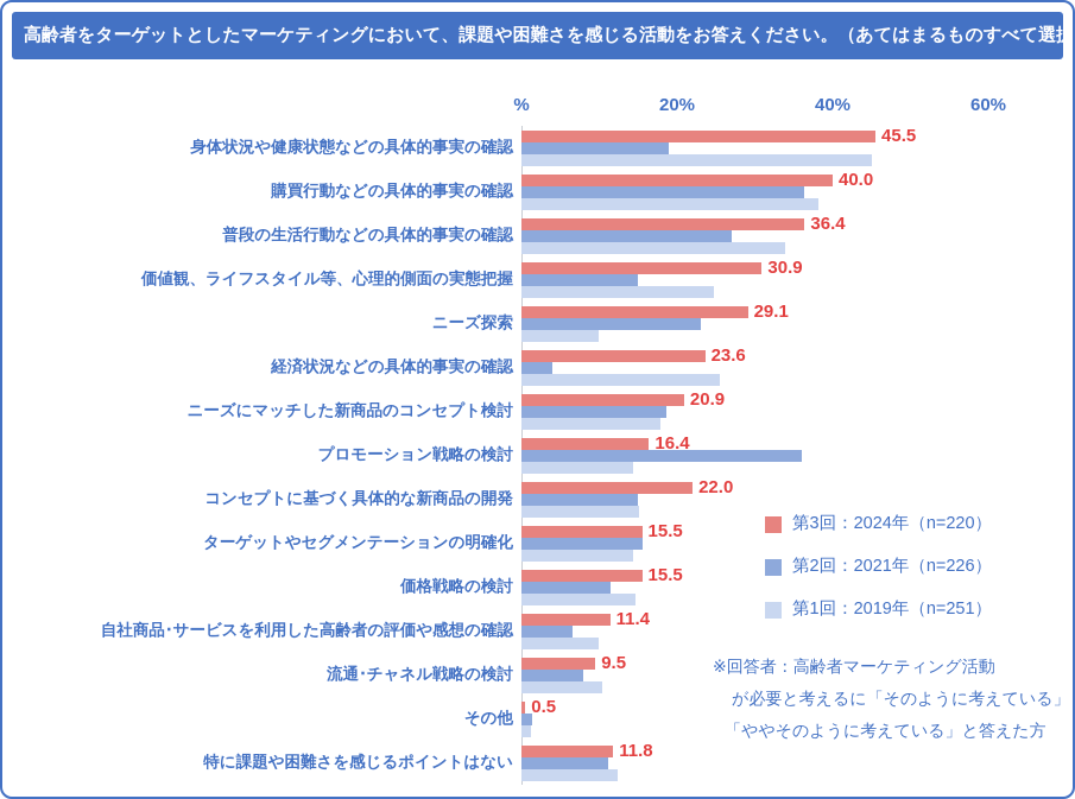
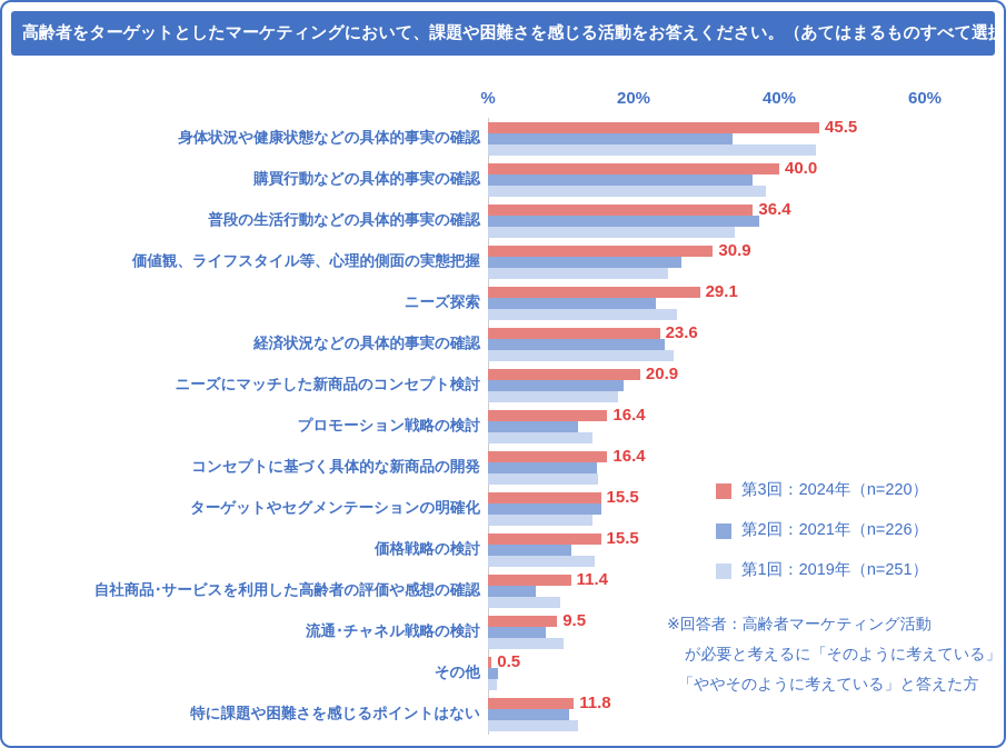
第2回：2021年（n=226）/身体状況や健康状態などの具体的事実の確認: 19% -> 34%
第2回：2021年（n=226）/普段の生活行動などの具体的事実の確認: 27% -> 37%
第2回：2021年（n=226）/価値観、ライフスタイル等、心理的側面の実態把握: 15% -> 26%
第1回：2019年（n=251）/ニーズ探索: 10% -> 26%
第2回：2021年（n=226）/経済状況などの具体的事実の確認: 4% -> 24%
第2回：2021年（n=226）/プロモーション戦略の検討: 36% -> 12%
第3回：2024年（n=220）/コンセプトに基づく具体的な新商品の開発: 22.0 -> 16.4
